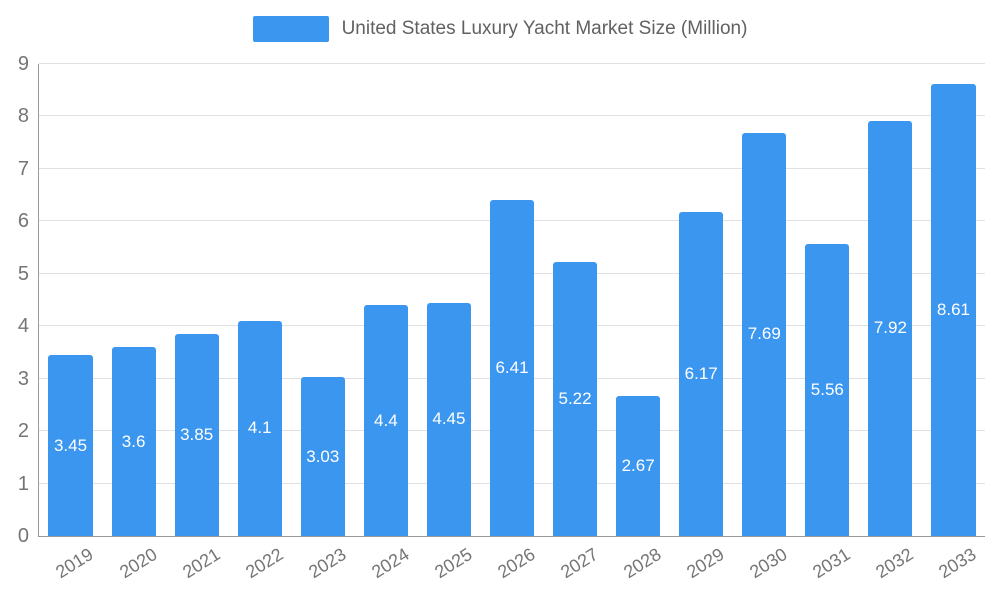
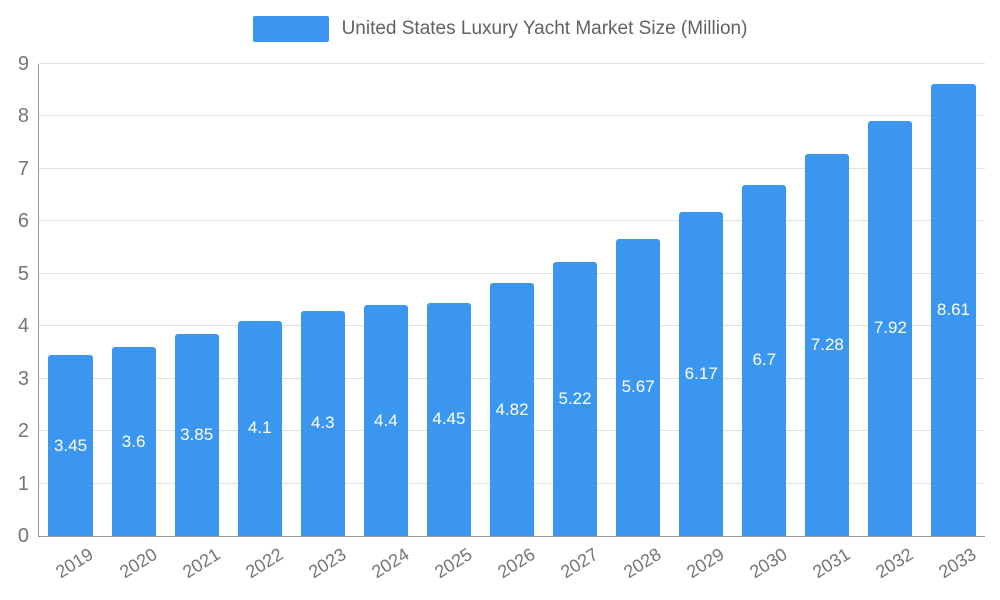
2023: 3.03 -> 4.3
2026: 6.41 -> 4.82
2028: 2.67 -> 5.67
2030: 7.69 -> 6.7
2031: 5.56 -> 7.28
